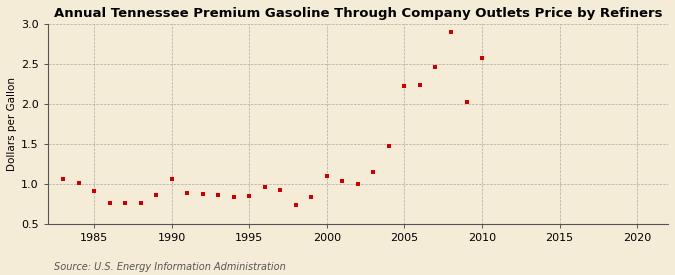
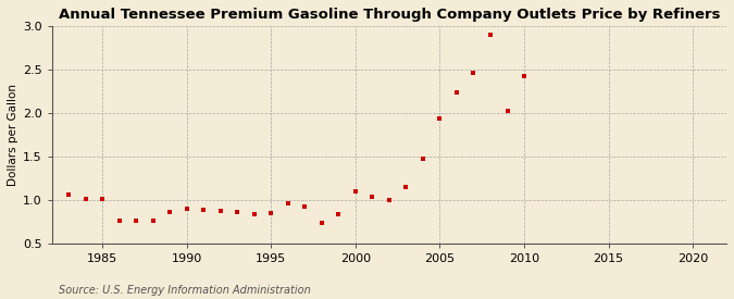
1985: 0.92 -> 1.01
1990: 1.06 -> 0.90
2005: 2.22 -> 1.94
2010: 2.58 -> 2.43
